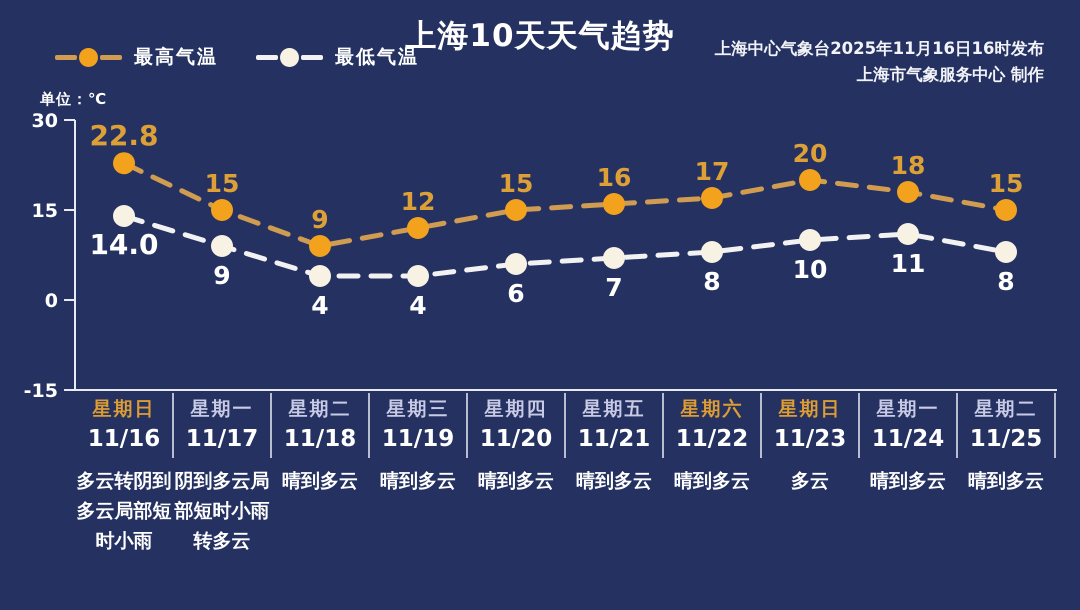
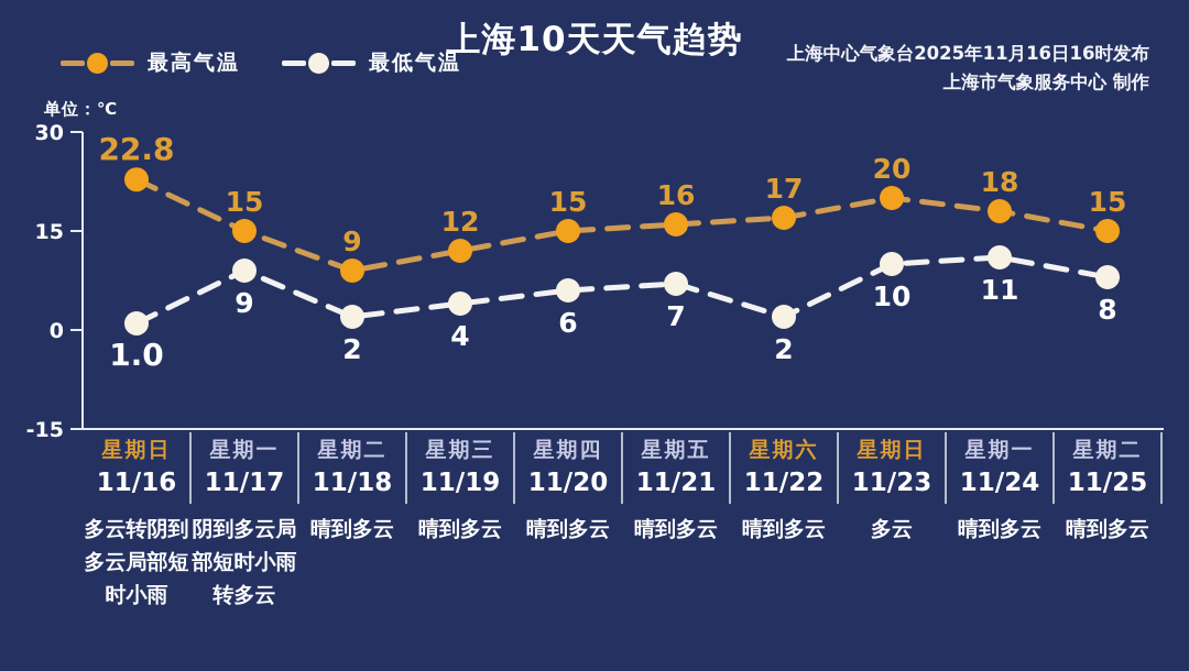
最低气温/11/16: 14.0 -> 1.0
最低气温/11/18: 4 -> 2
最低气温/11/22: 8 -> 2
